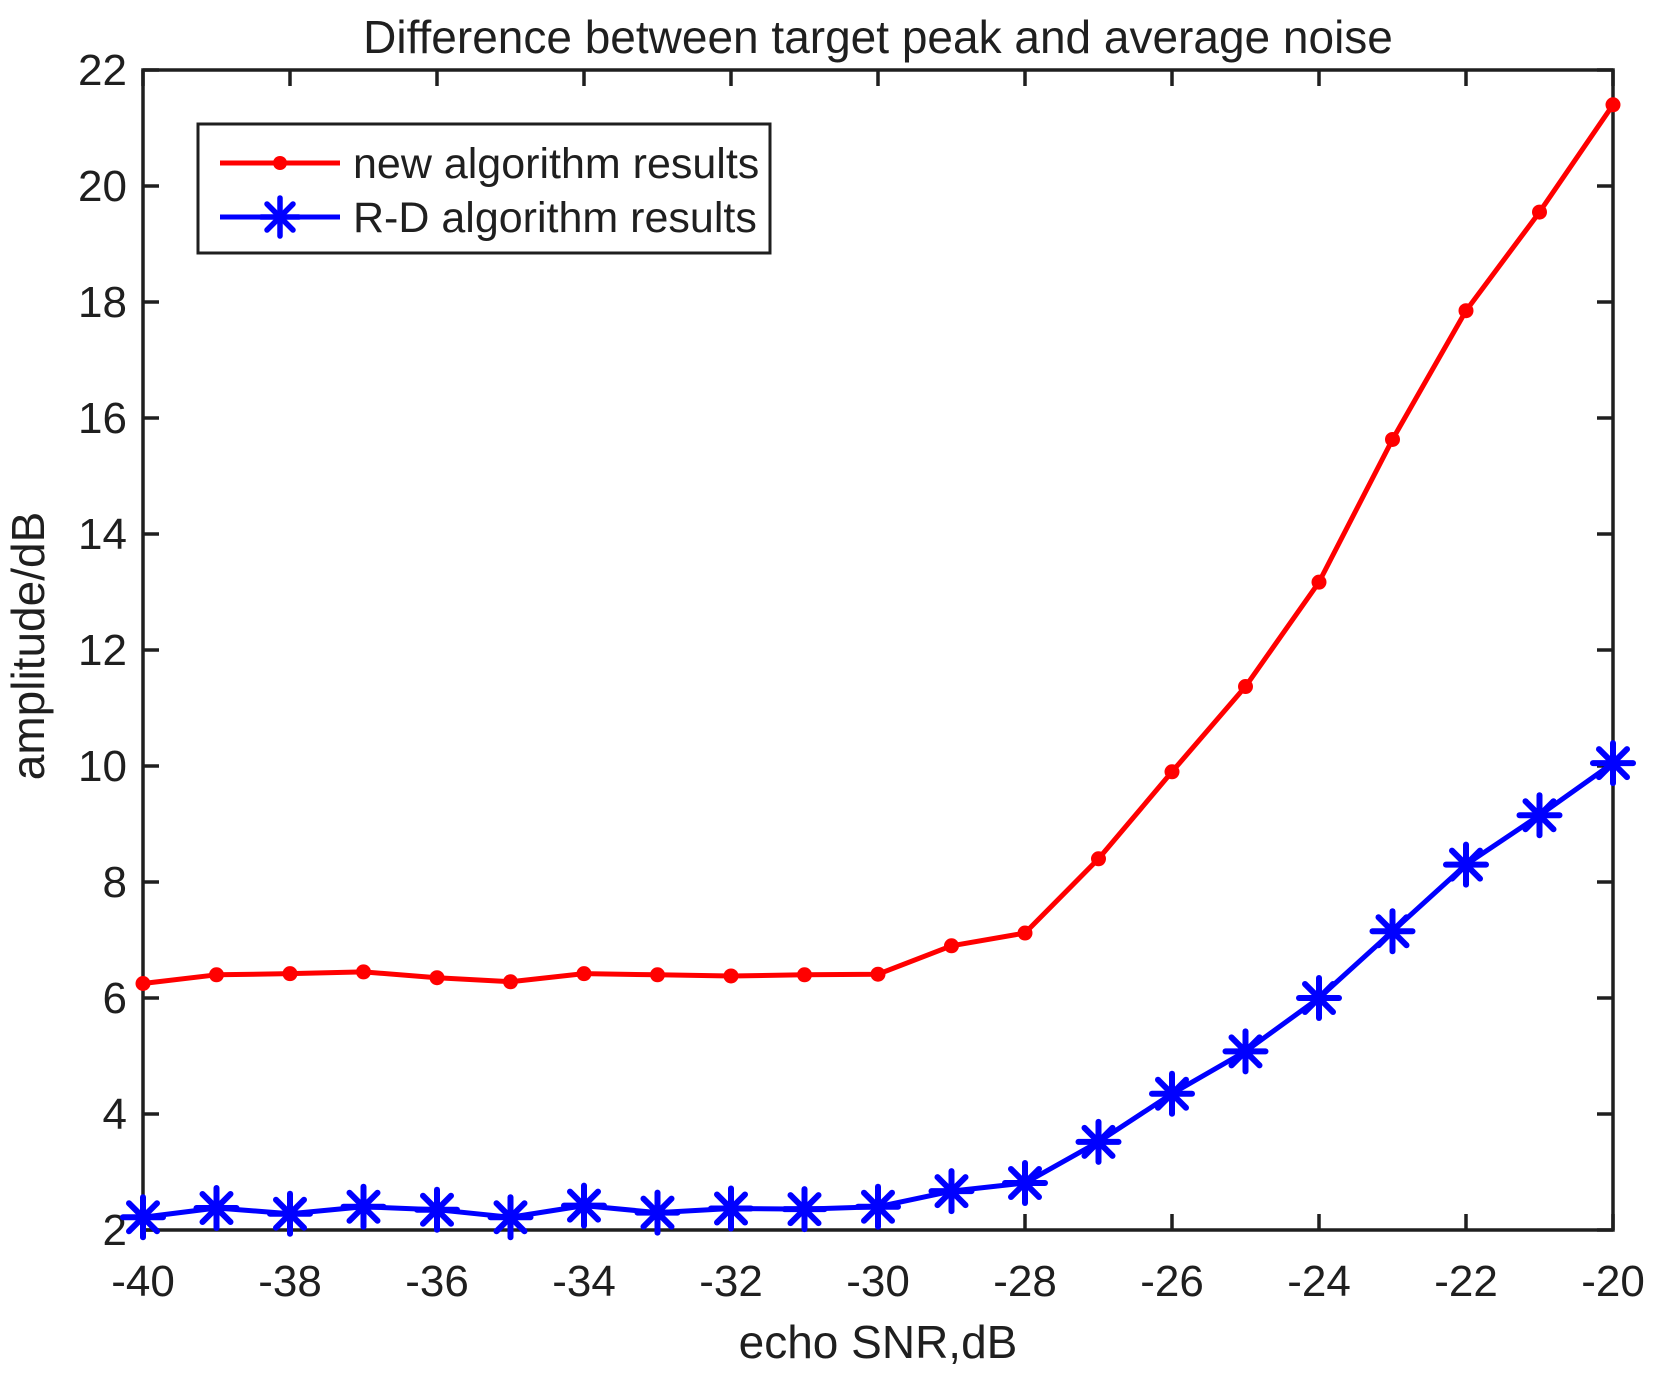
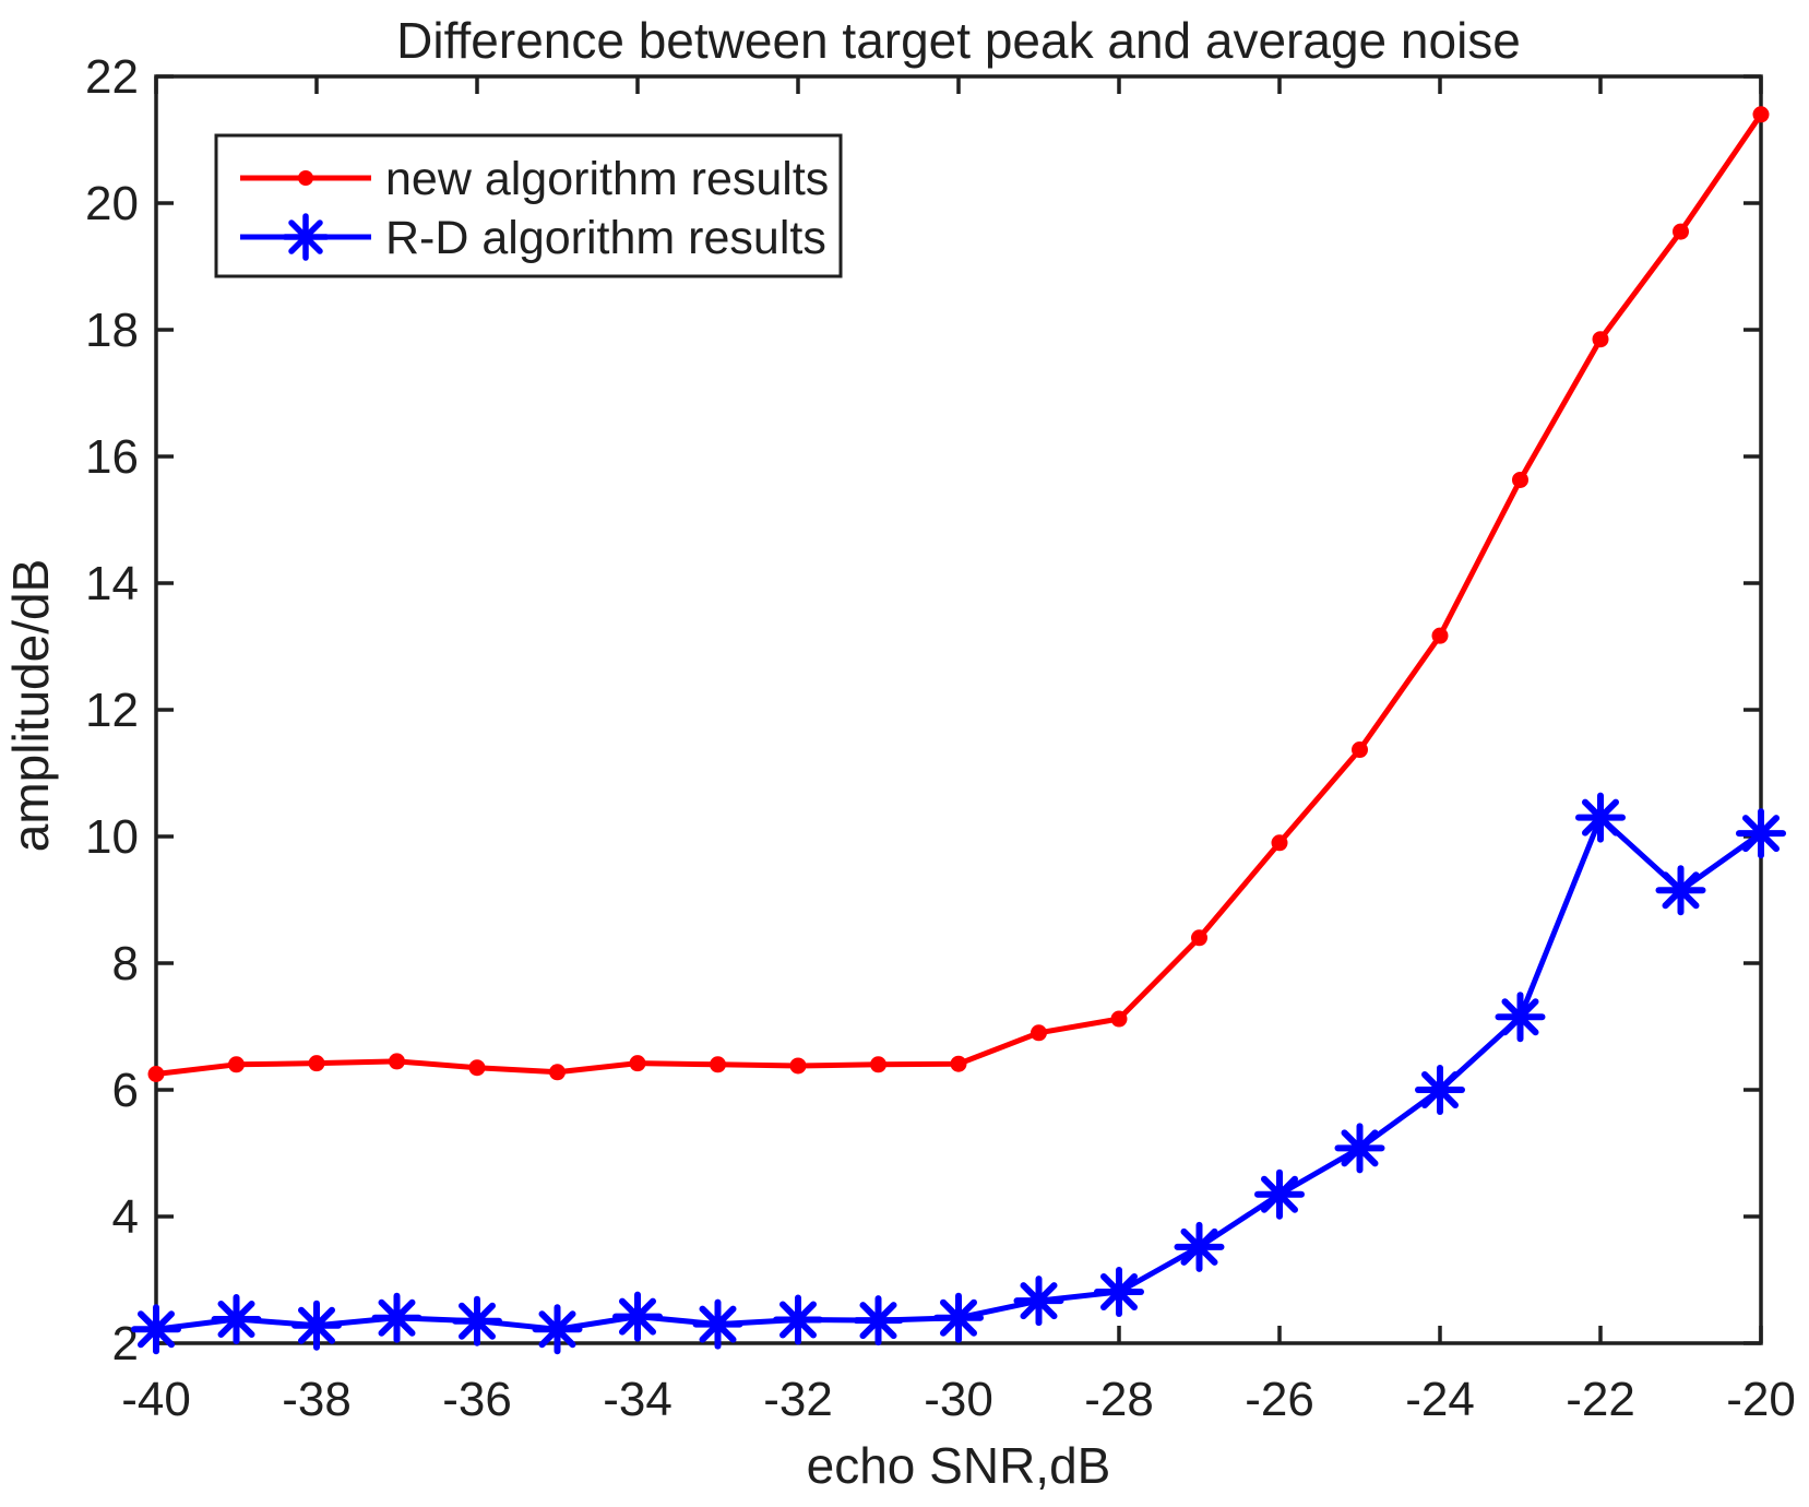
R-D algorithm results/-22: 8.3 -> 10.3
